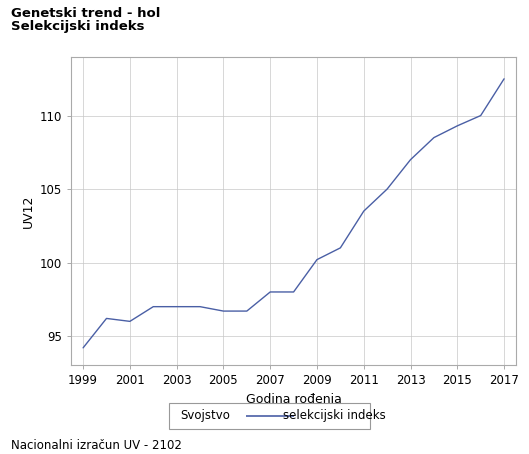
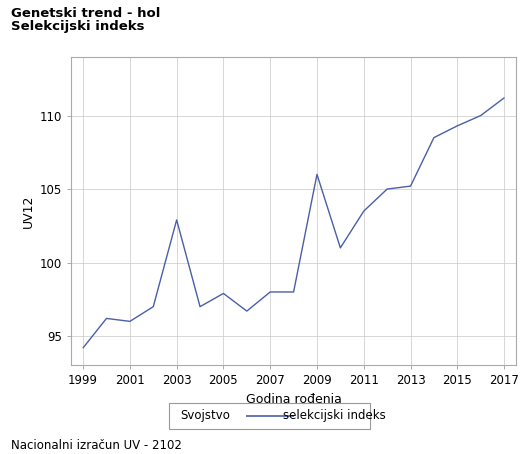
2003: 97.0 -> 102.9
2005: 96.7 -> 97.9
2009: 100.2 -> 106.0
2013: 107.0 -> 105.2
2017: 112.5 -> 111.2
